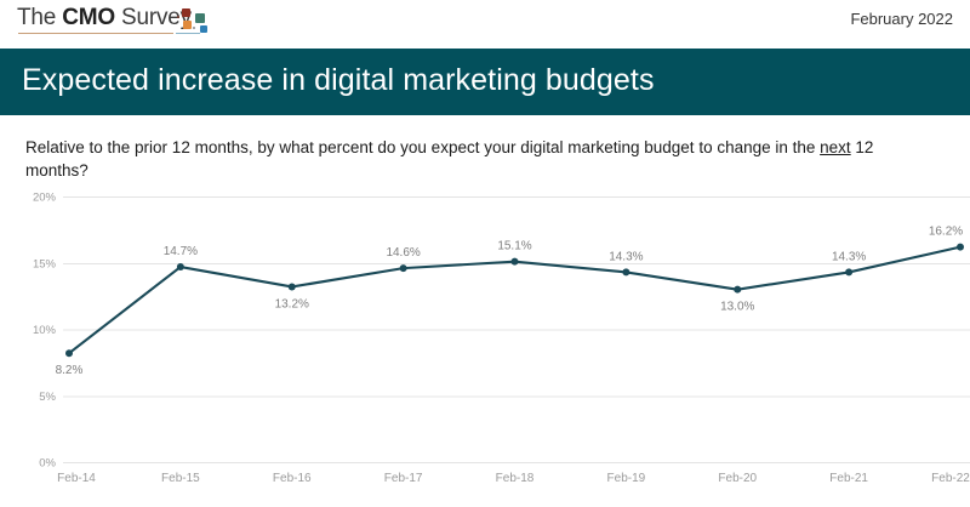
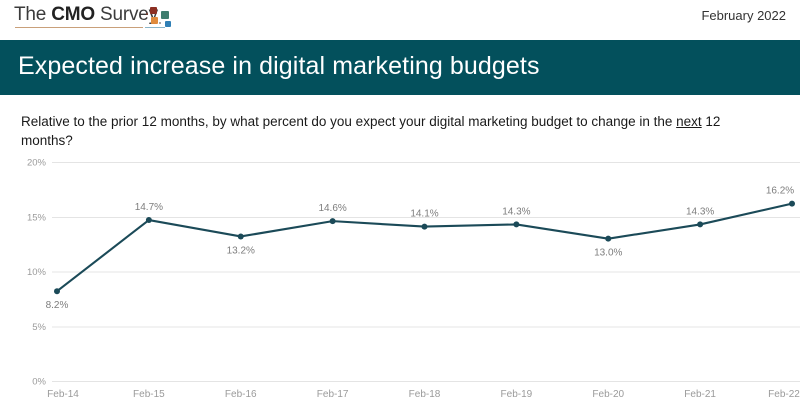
Feb-18: 15.1% -> 14.1%
